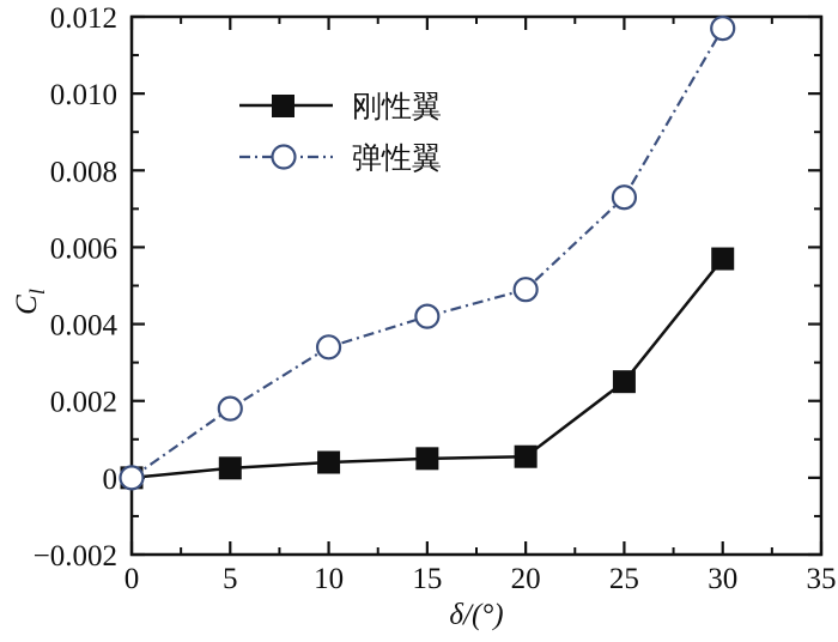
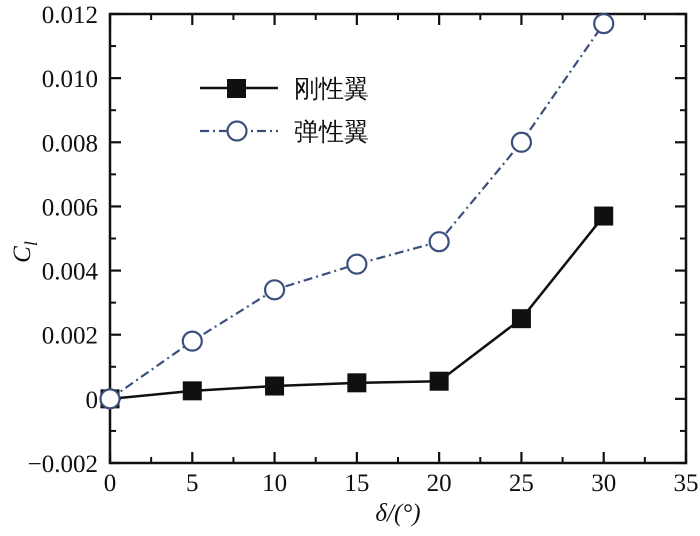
弹性翼/25: 0.0073 -> 0.0080
